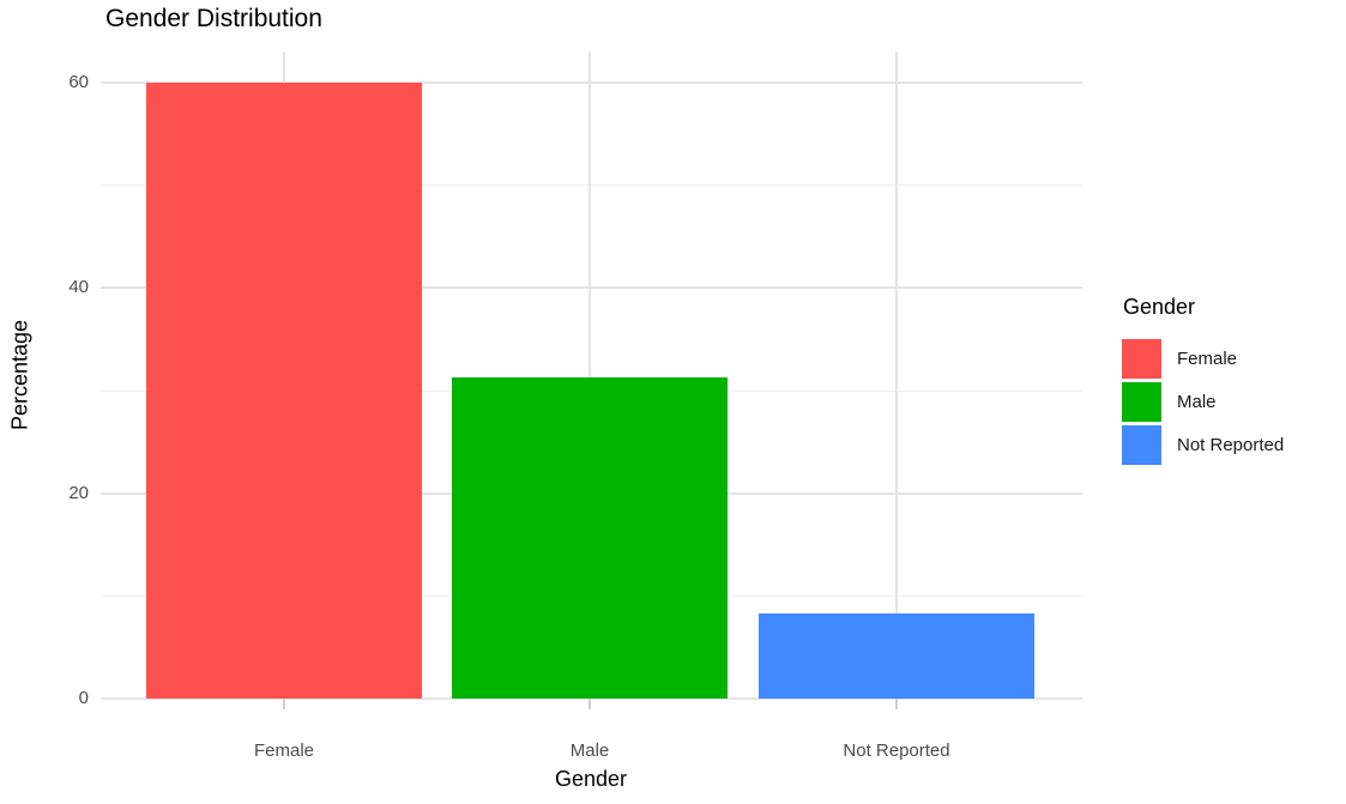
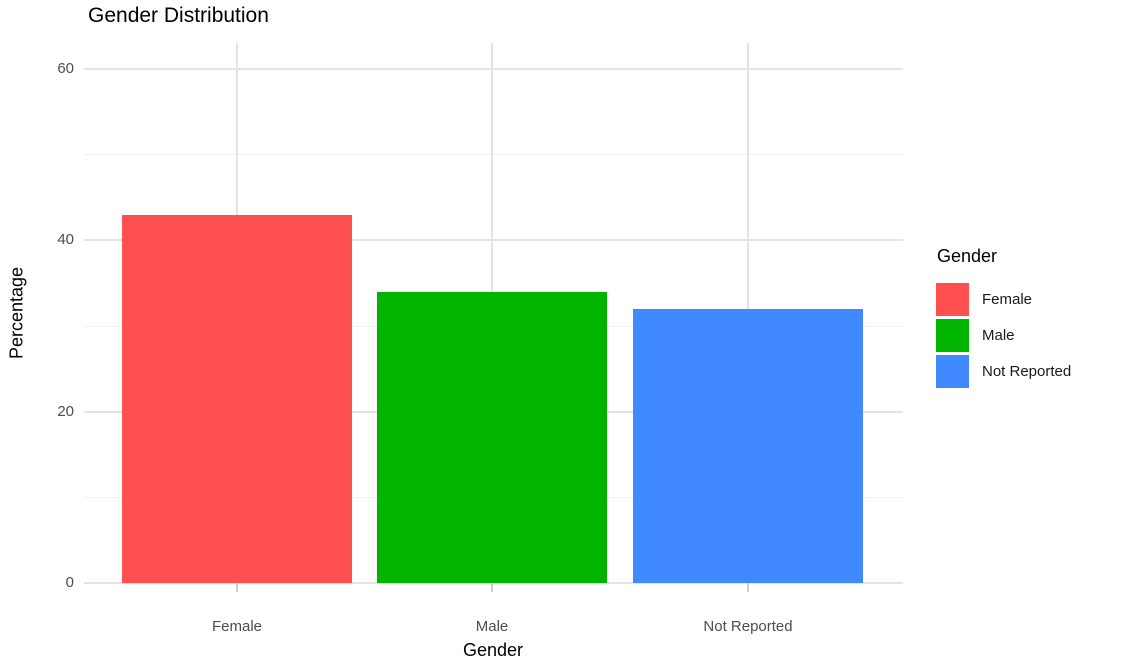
Female: 60 -> 43
Male: 31 -> 34
Not Reported: 8 -> 32
